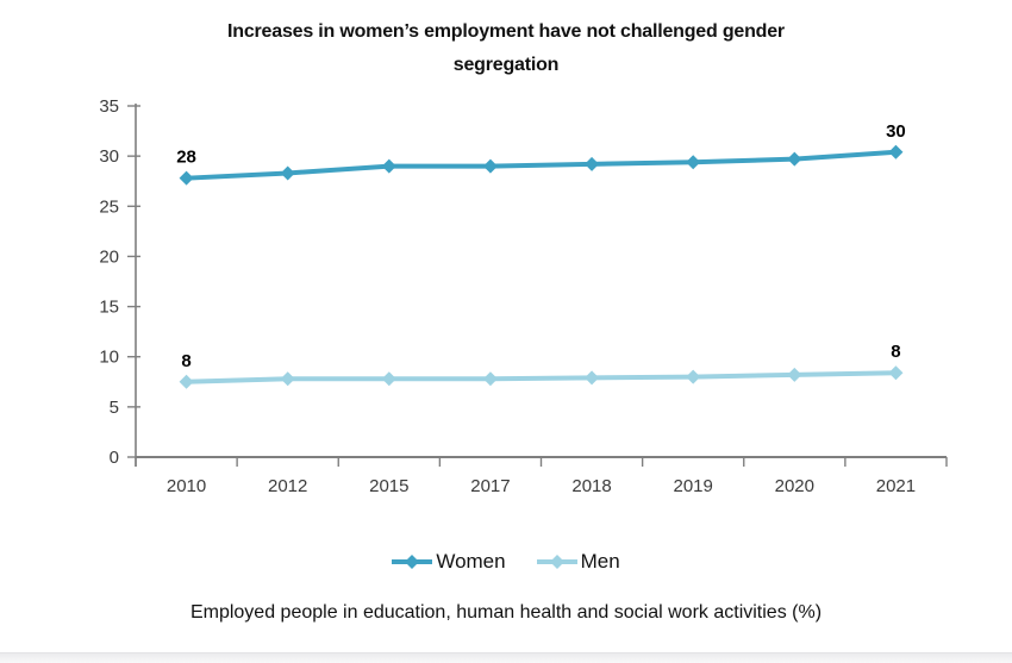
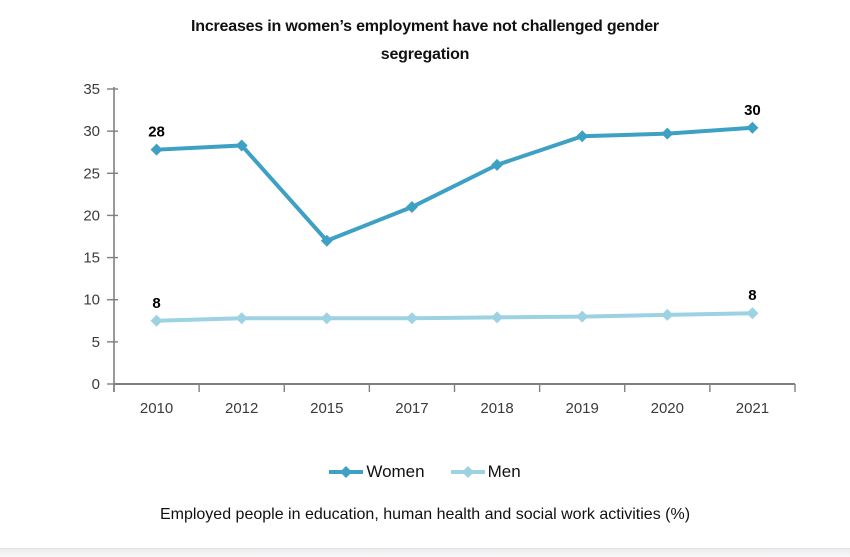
Women/2015: 29 -> 17
Women/2017: 29 -> 21
Women/2018: 29 -> 26
